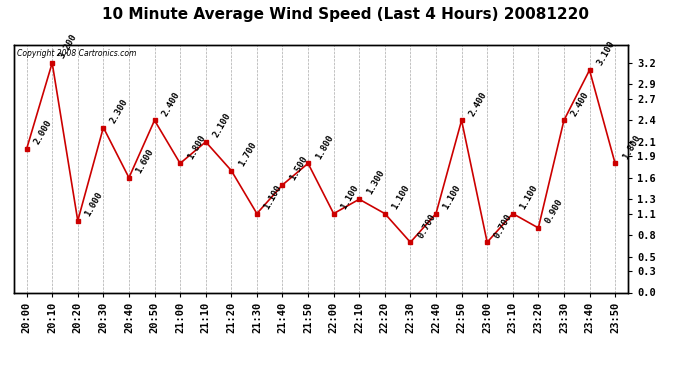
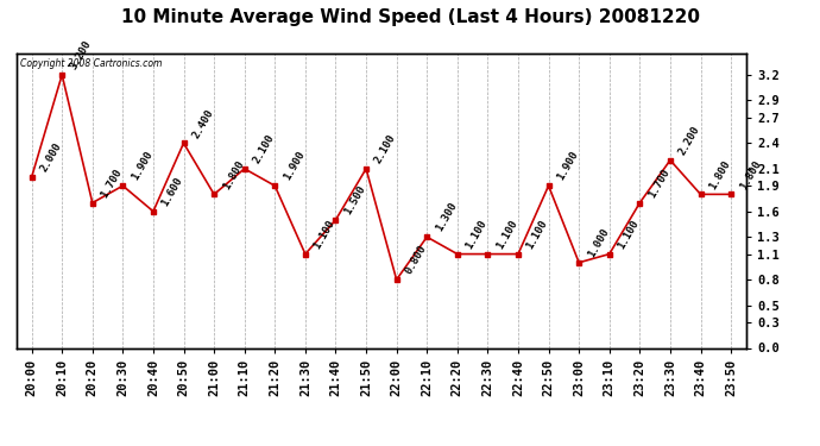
20:20: 1.000 -> 1.700
20:30: 2.300 -> 1.900
21:20: 1.700 -> 1.900
21:50: 1.800 -> 2.100
22:00: 1.100 -> 0.800
22:30: 0.700 -> 1.100
22:50: 2.400 -> 1.900
23:00: 0.700 -> 1.000
23:20: 0.900 -> 1.700
23:30: 2.400 -> 2.200
23:40: 3.100 -> 1.800
